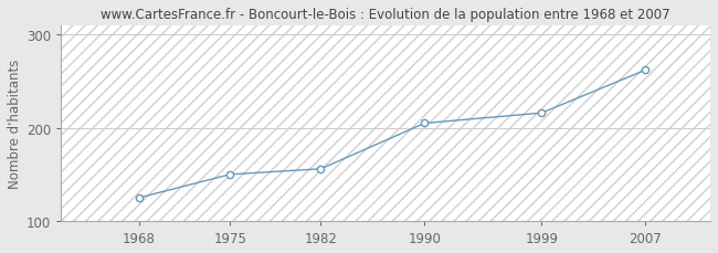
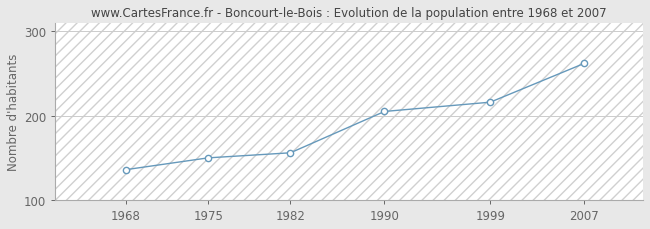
1968: 125 -> 136
